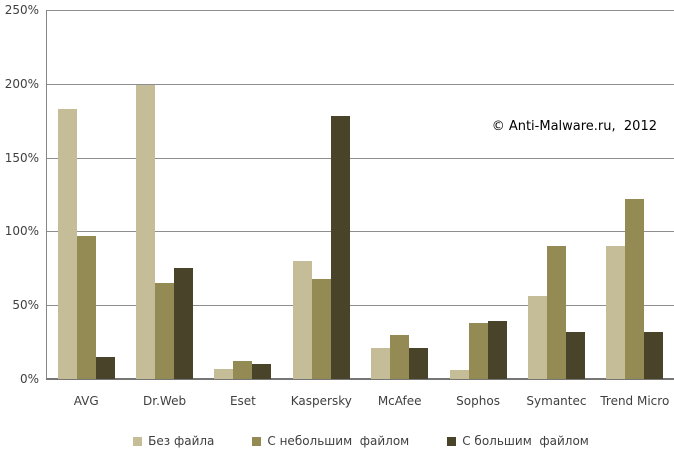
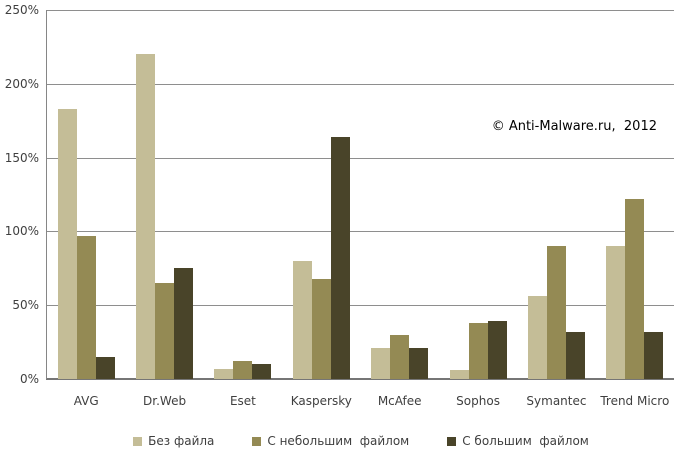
Без файла/Dr.Web: 199% -> 220%
С большим файлом/Kaspersky: 178% -> 164%
